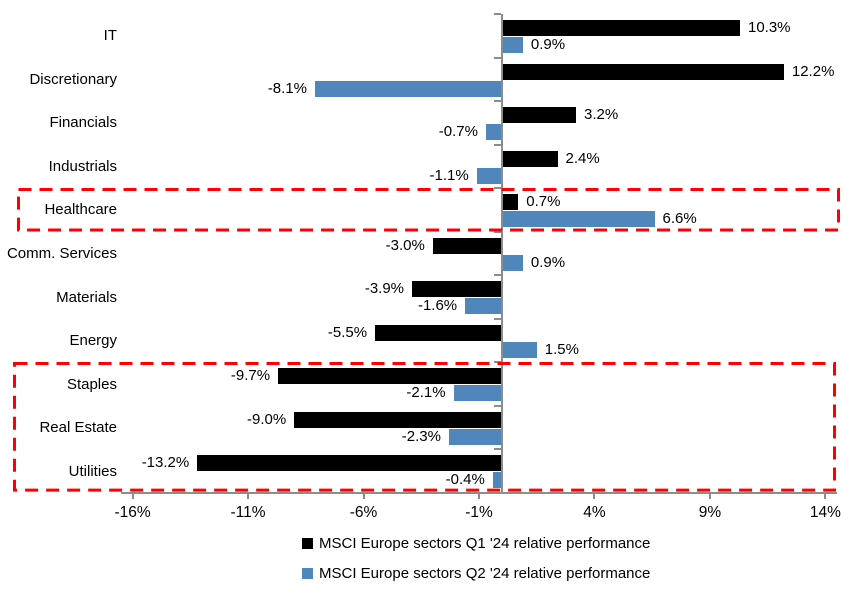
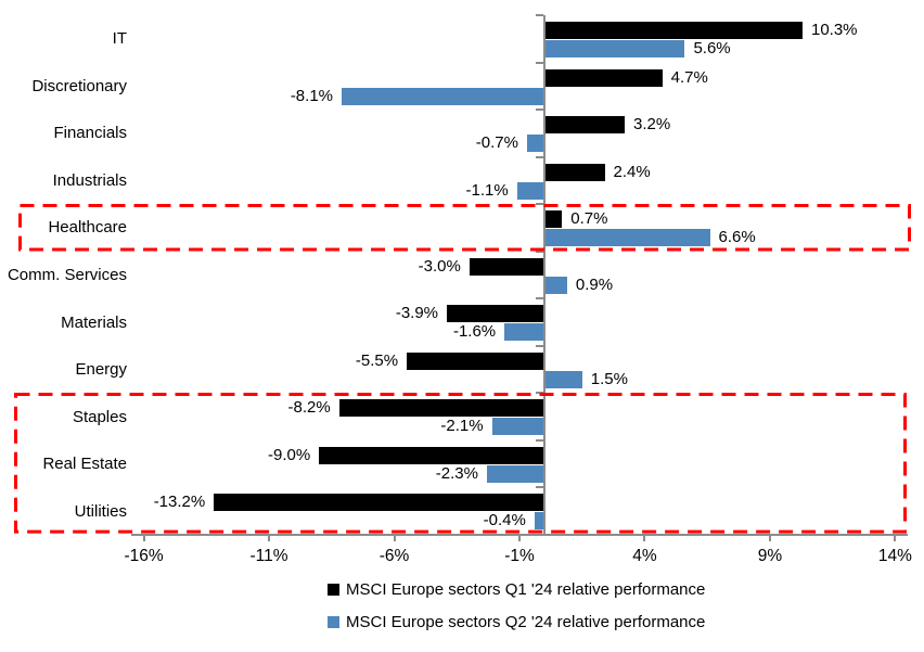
MSCI Europe sectors Q2 '24 relative performance/IT: 0.9% -> 5.6%
MSCI Europe sectors Q1 '24 relative performance/Discretionary: 12.2% -> 4.7%
MSCI Europe sectors Q1 '24 relative performance/Staples: -9.7% -> -8.2%
